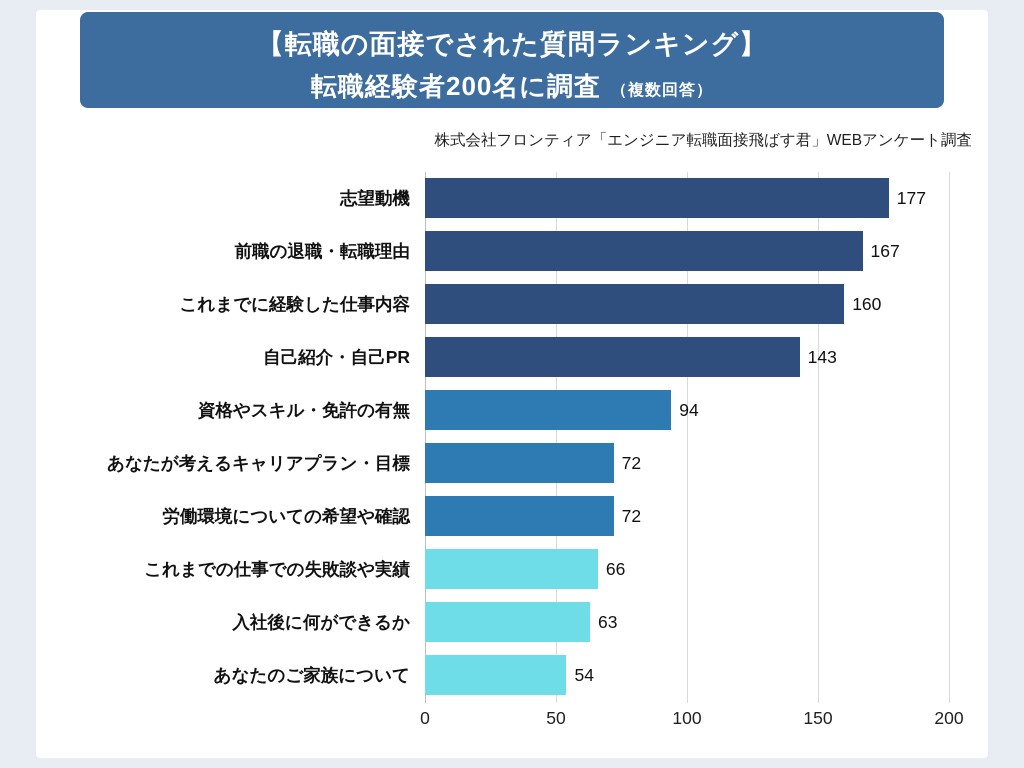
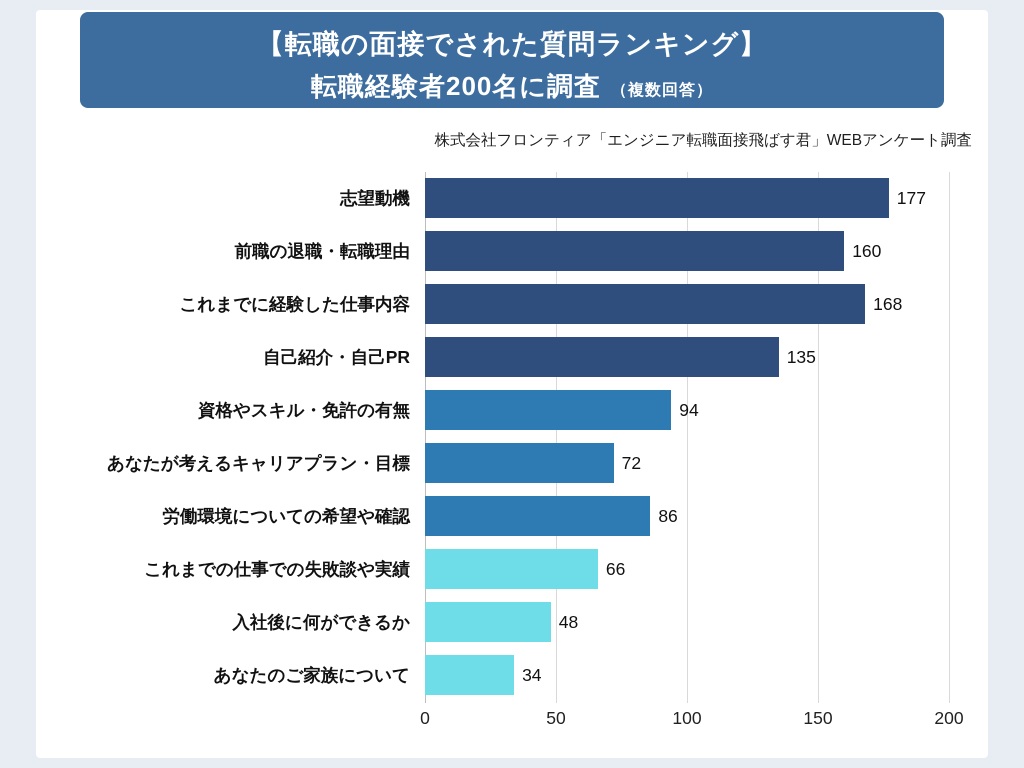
前職の退職・転職理由: 167 -> 160
これまでに経験した仕事内容: 160 -> 168
自己紹介・自己PR: 143 -> 135
労働環境についての希望や確認: 72 -> 86
入社後に何ができるか: 63 -> 48
あなたのご家族について: 54 -> 34
